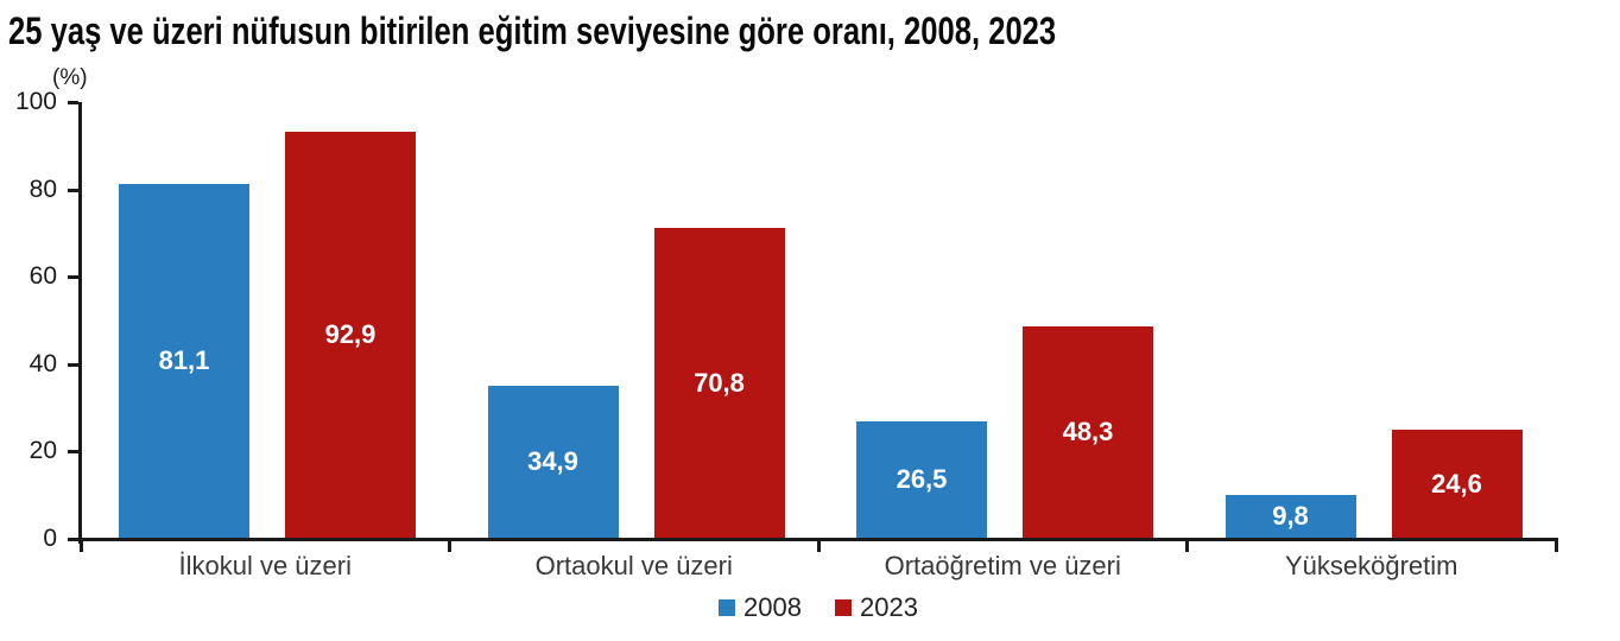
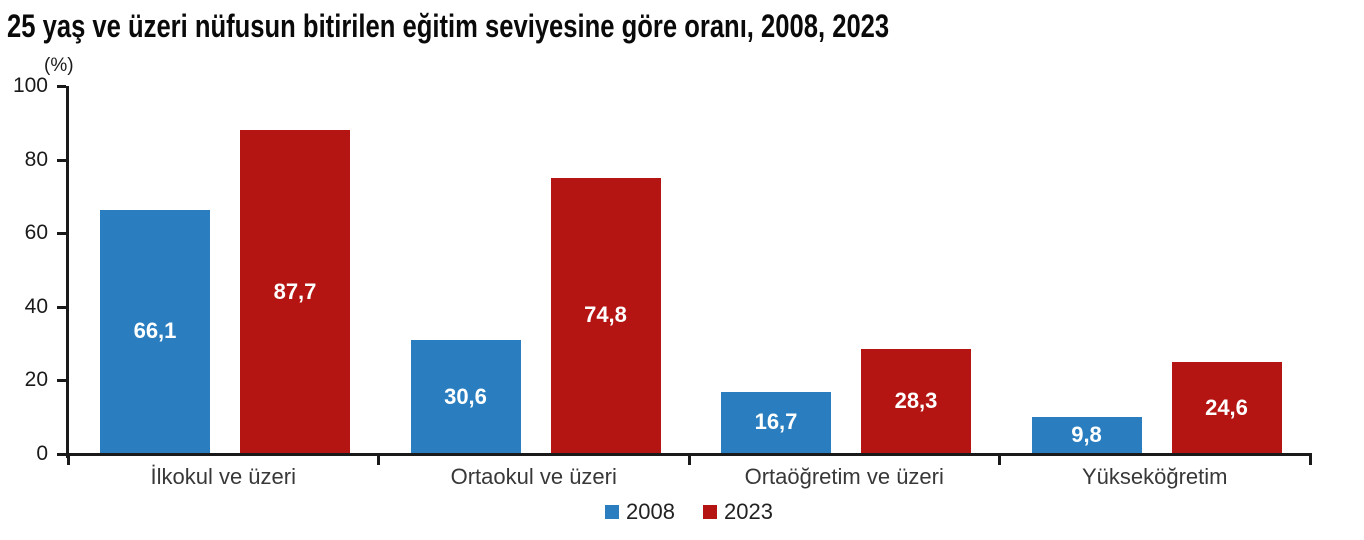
2008/İlkokul ve üzeri: 81,1 -> 66,1
2023/İlkokul ve üzeri: 92,9 -> 87,7
2008/Ortaokul ve üzeri: 34,9 -> 30,6
2023/Ortaokul ve üzeri: 70,8 -> 74,8
2008/Ortaöğretim ve üzeri: 26,5 -> 16,7
2023/Ortaöğretim ve üzeri: 48,3 -> 28,3
